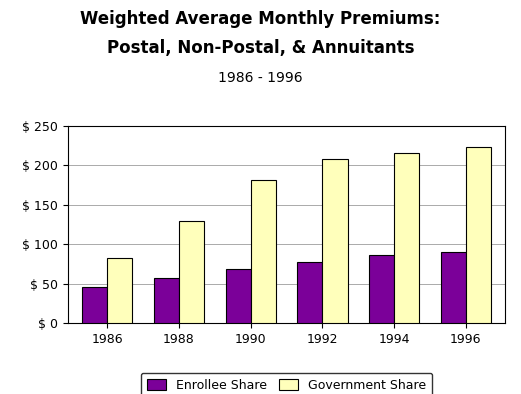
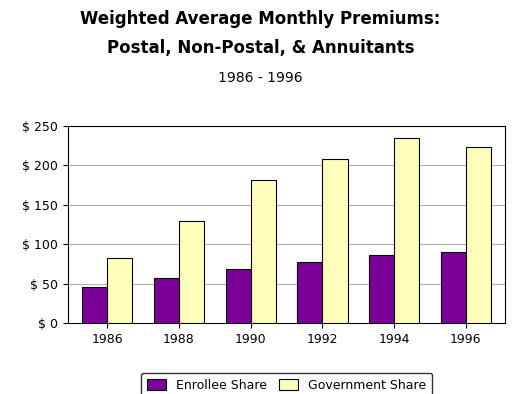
Government Share/1994: $ 216 -> $ 235
